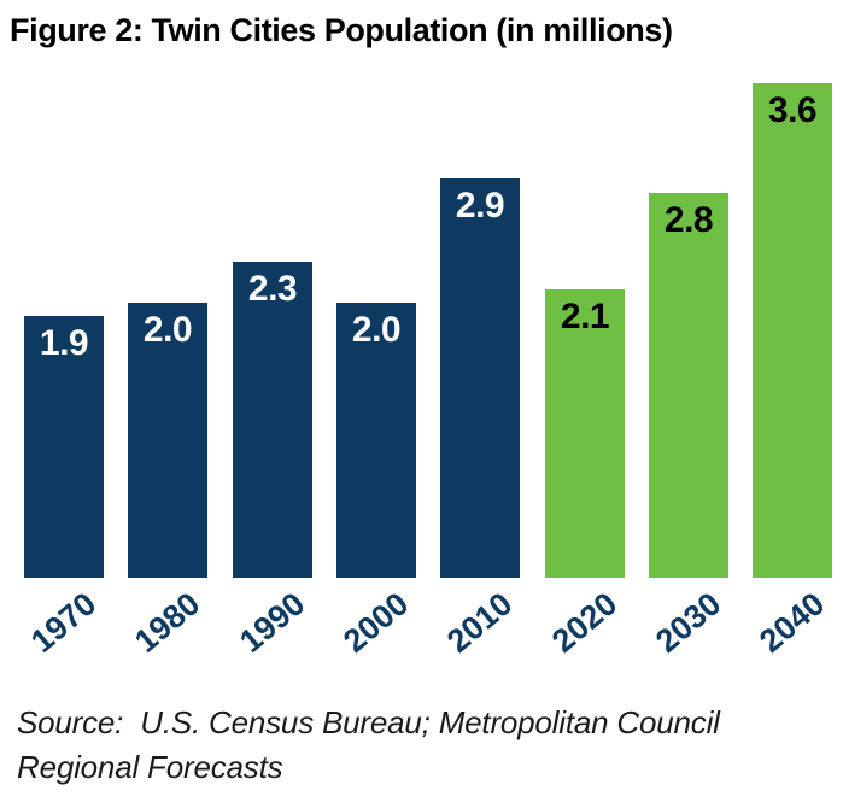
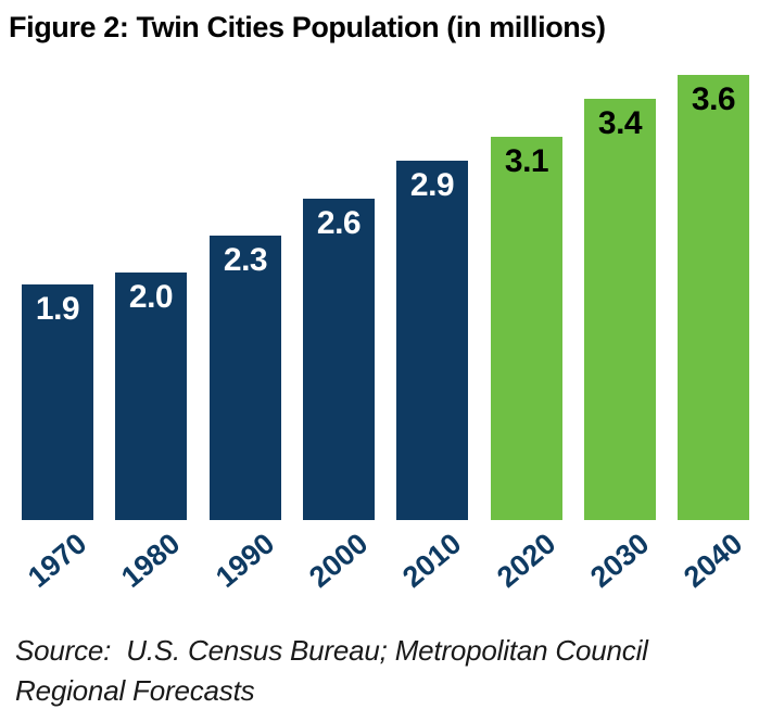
2000: 2.0 -> 2.6
2020: 2.1 -> 3.1
2030: 2.8 -> 3.4
